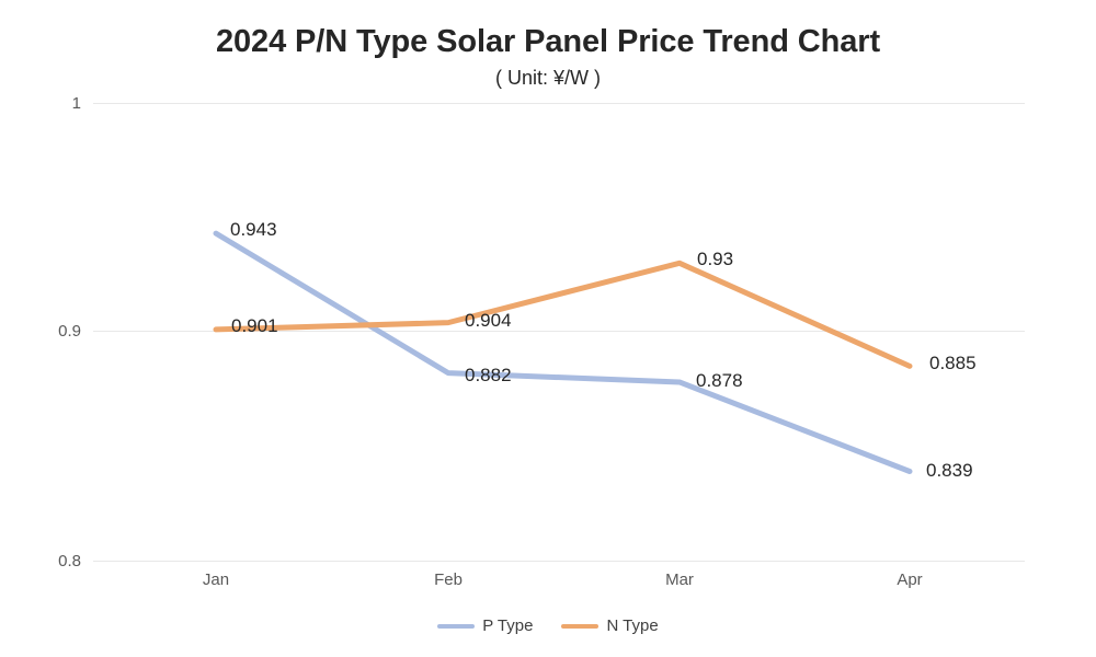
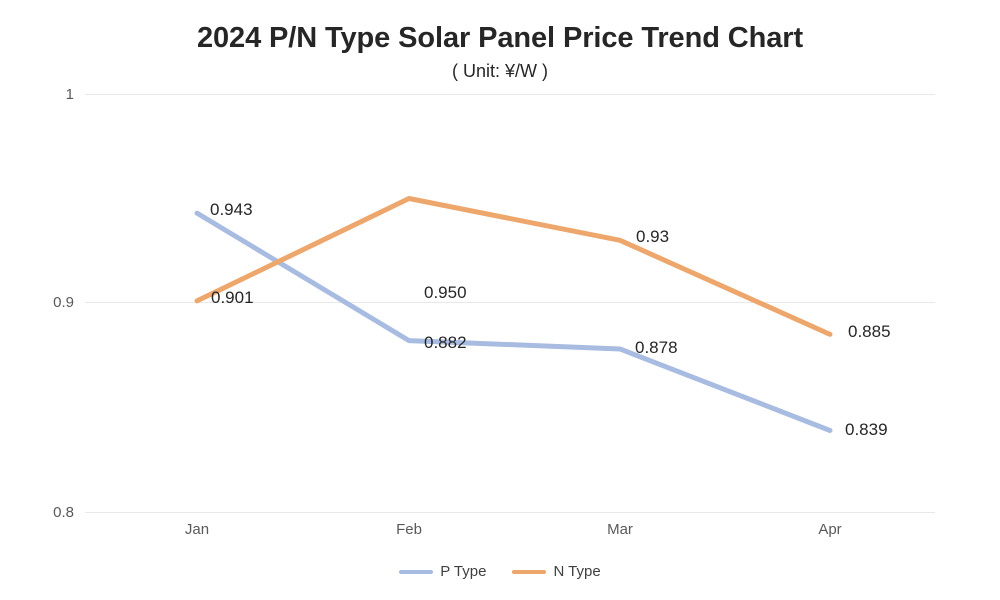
N Type/Feb: 0.904 -> 0.950
